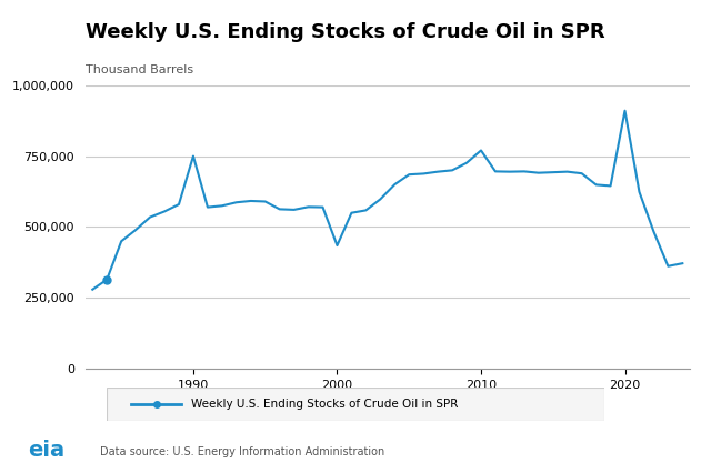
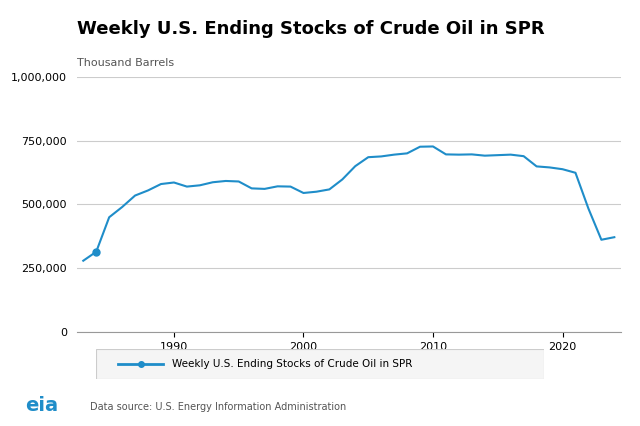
1990: 750,000 -> 586,000
2000: 435,000 -> 545,000
2010: 770,000 -> 727,000
2020: 910,000 -> 638,000
